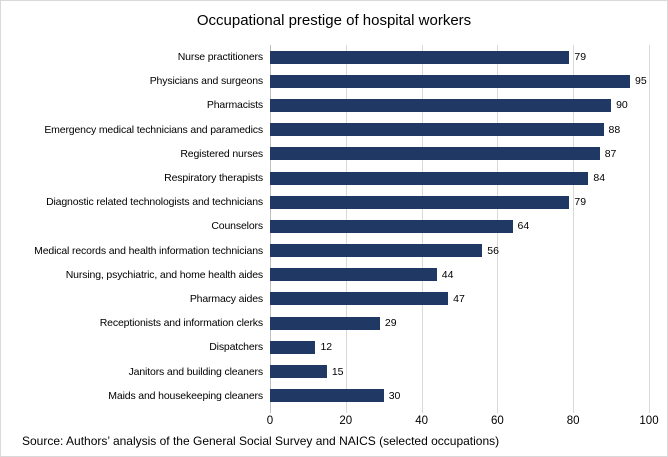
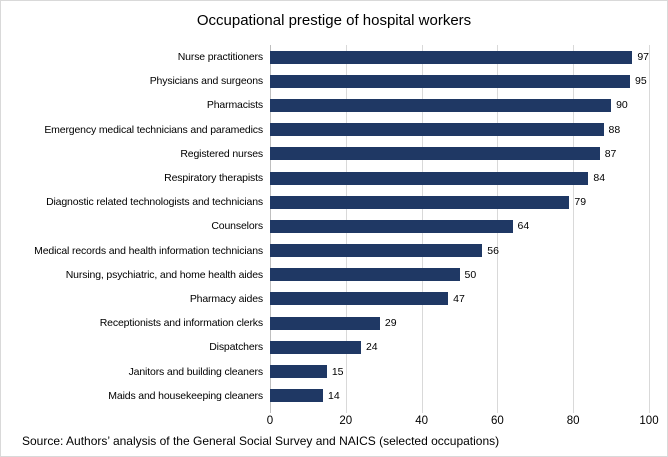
Nurse practitioners: 79 -> 97
Nursing, psychiatric, and home health aides: 44 -> 50
Dispatchers: 12 -> 24
Maids and housekeeping cleaners: 30 -> 14
